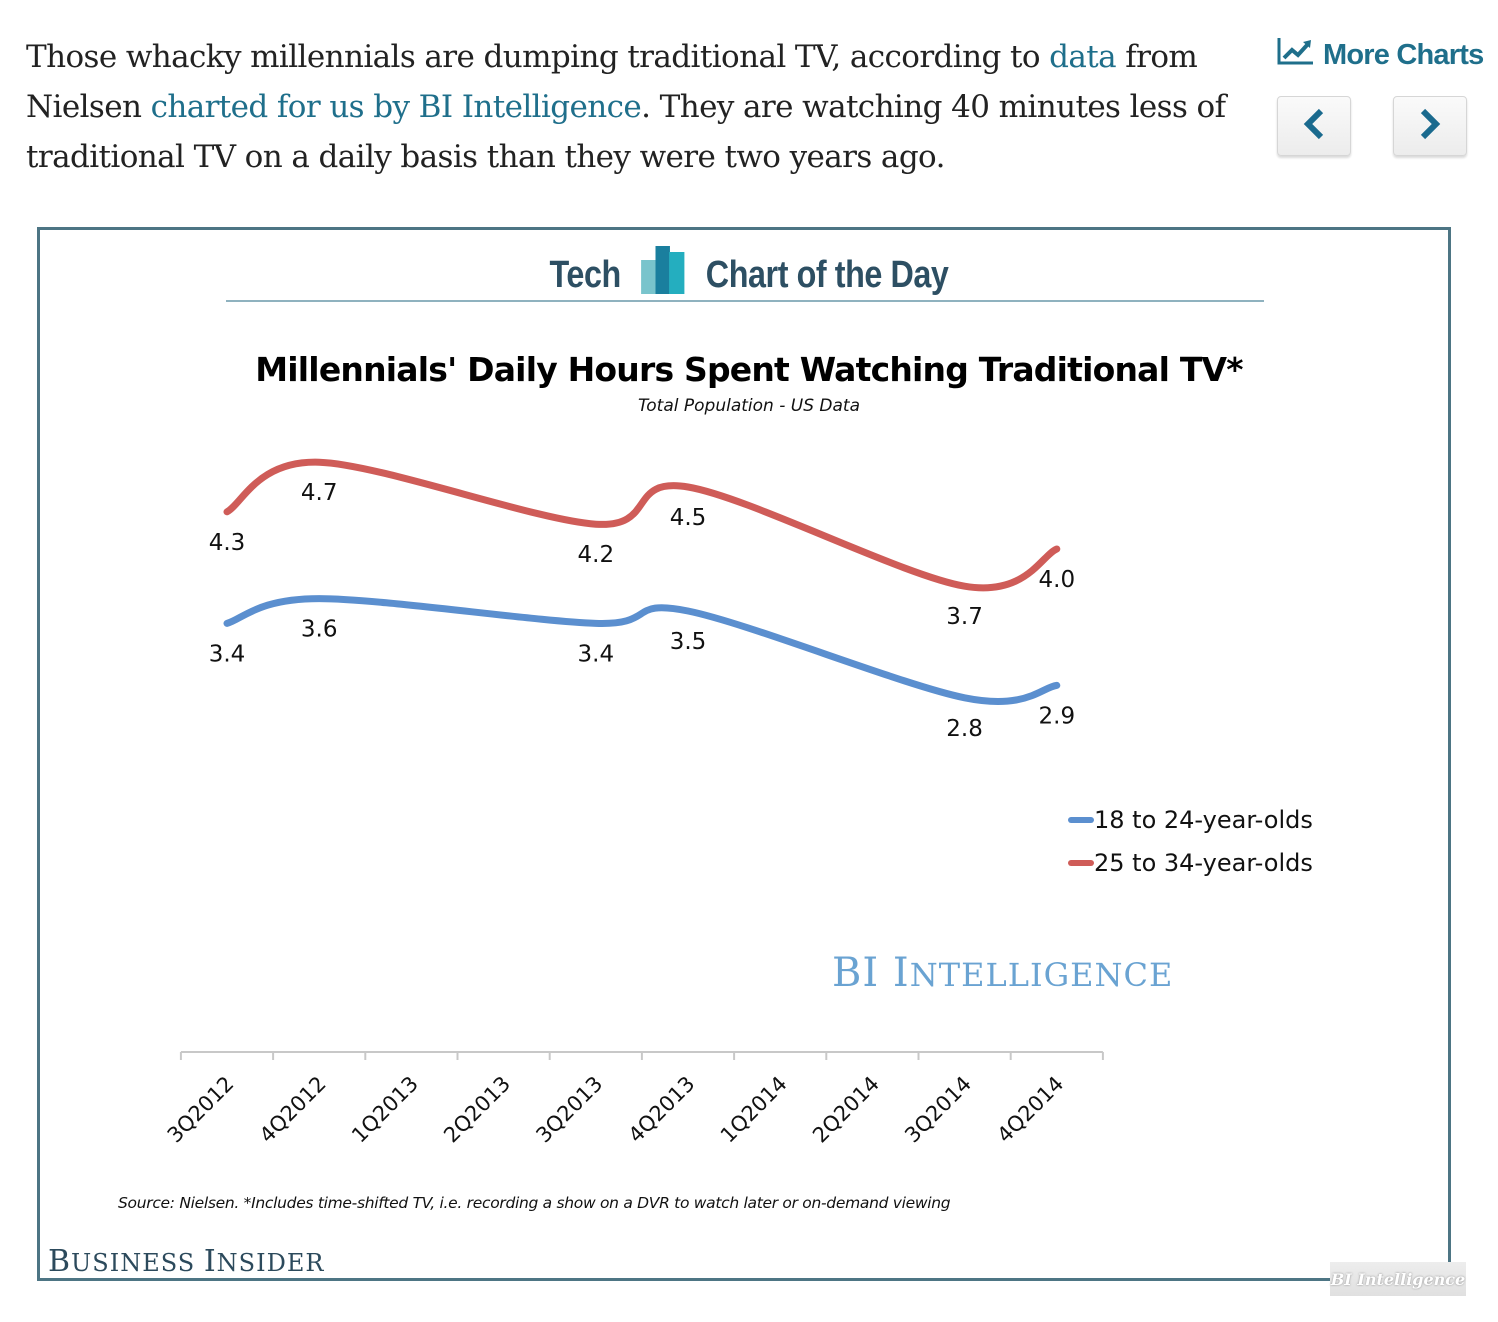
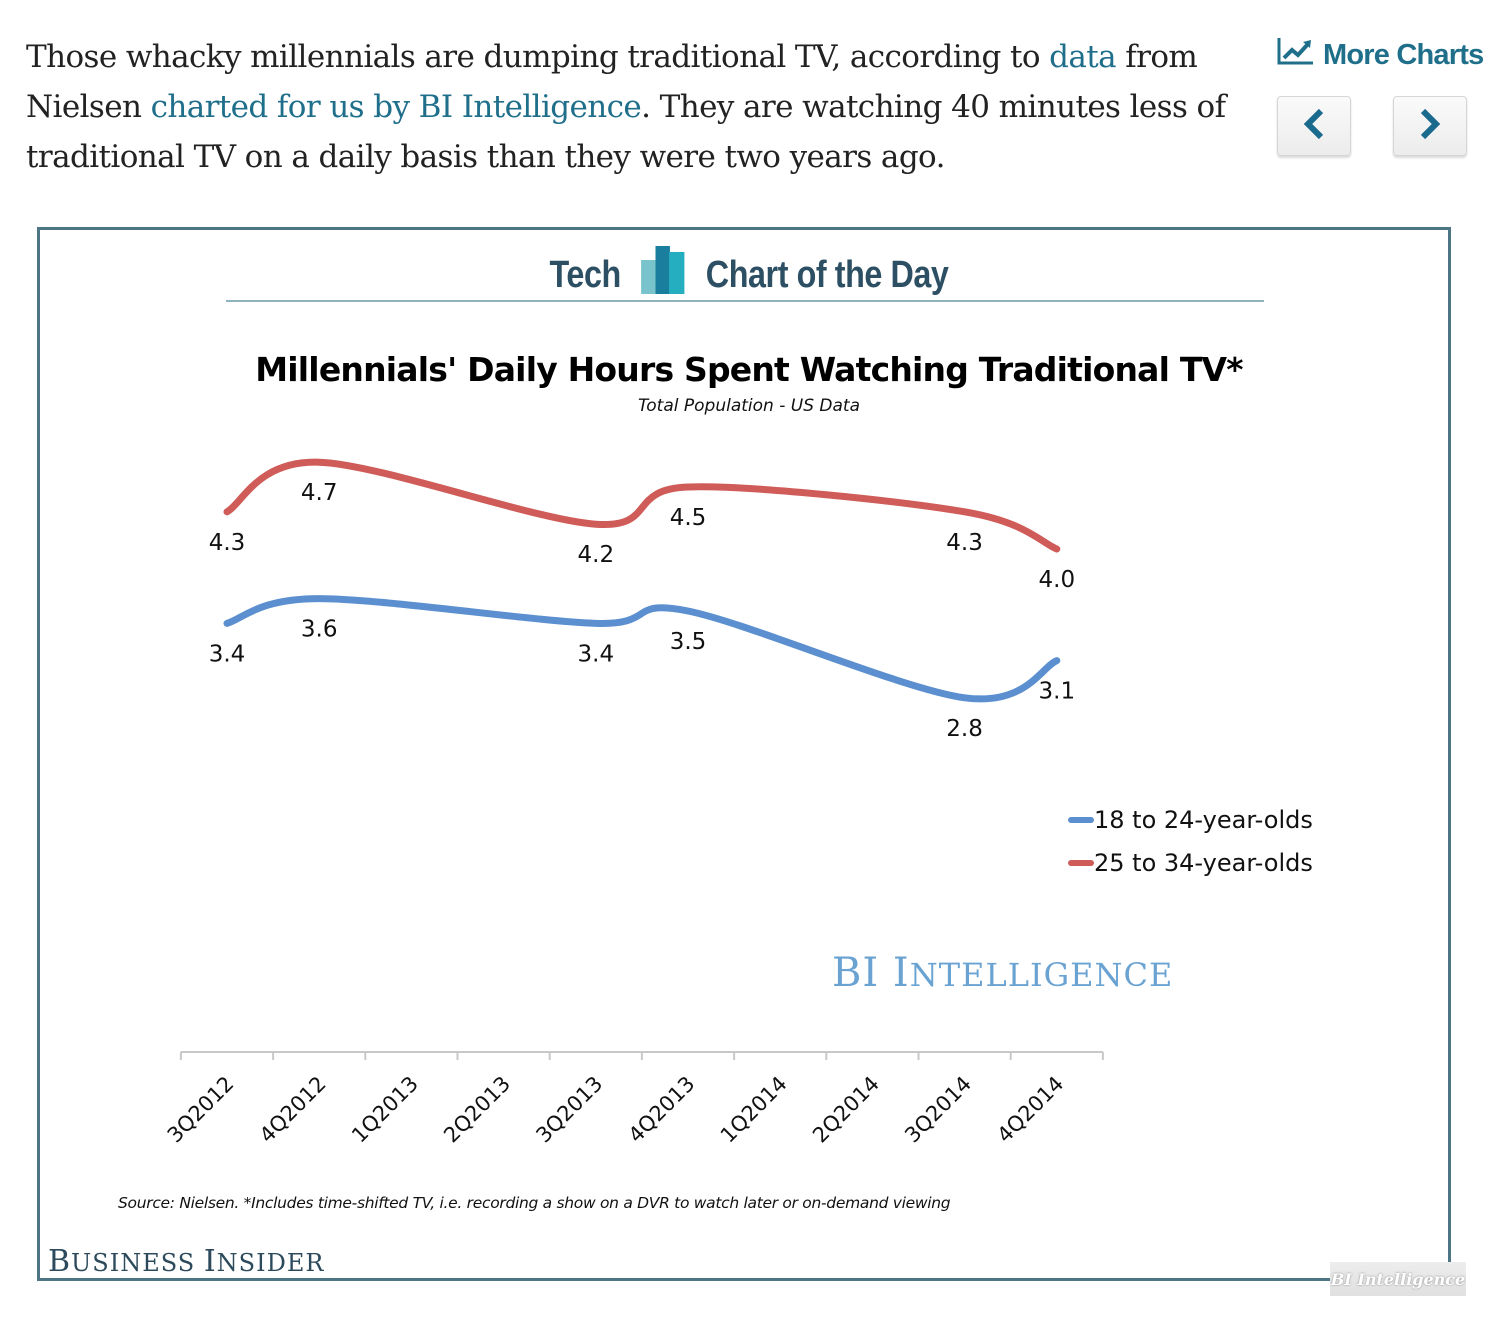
25 to 34-year-olds/3Q2014: 3.7 -> 4.3
18 to 24-year-olds/4Q2014: 2.9 -> 3.1
